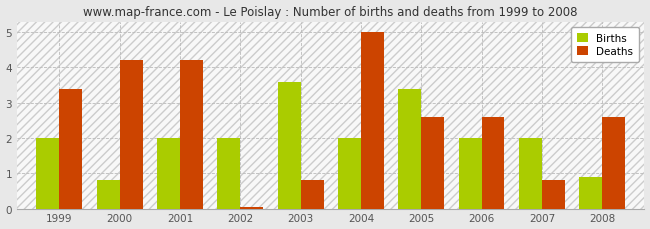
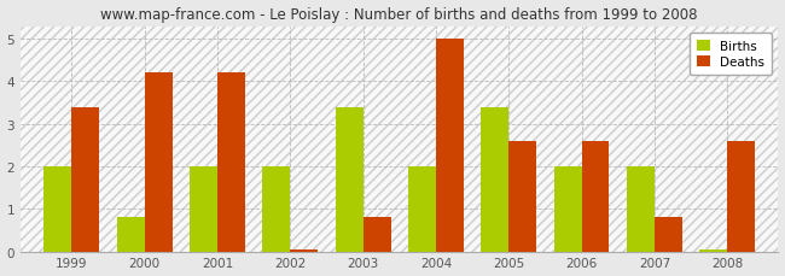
Births/2003: 3.60 -> 3.40
Births/2008: 0.90 -> 0.05
